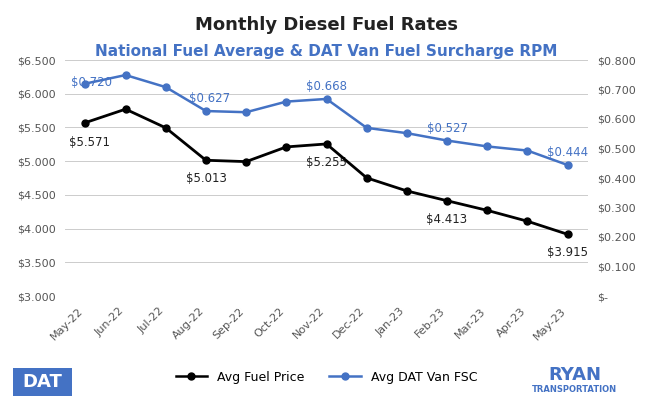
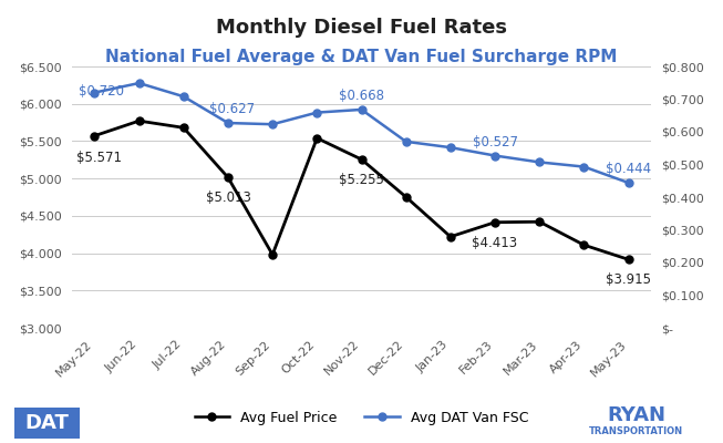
Avg Fuel Price/Jul-22: $5.49 -> $5.68
Avg Fuel Price/Sep-22: $4.99 -> $3.98
Avg Fuel Price/Oct-22: $5.21 -> $5.54
Avg Fuel Price/Jan-23: $4.56 -> $4.22
Avg Fuel Price/Mar-23: $4.27 -> $4.42
